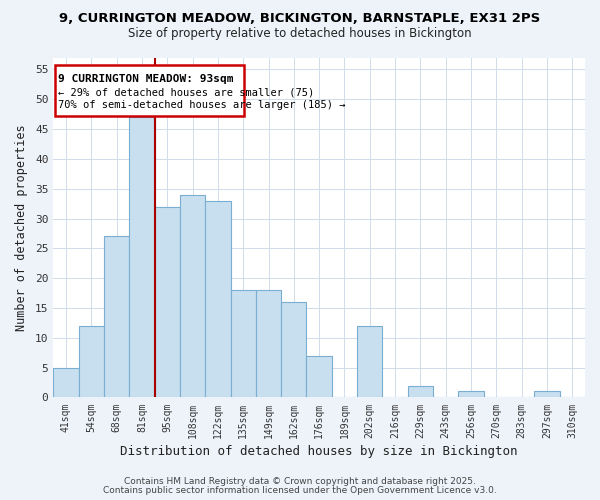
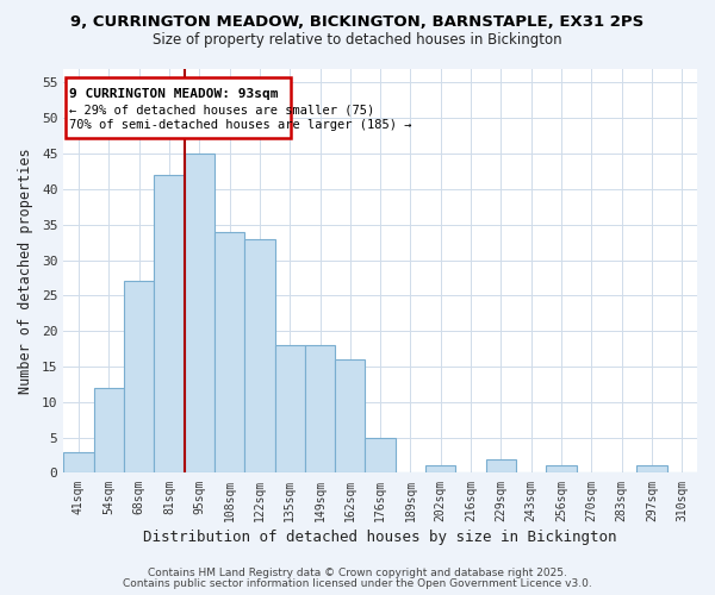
41sqm: 5 -> 3
81sqm: 47 -> 42
95sqm: 32 -> 45
176sqm: 7 -> 5
202sqm: 12 -> 1
